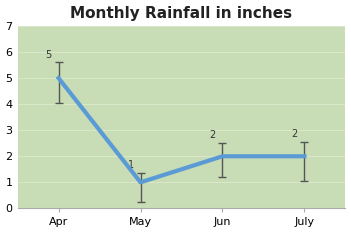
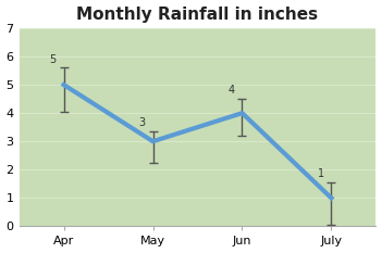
May: 1 -> 3
Jun: 2 -> 4
July: 2 -> 1
